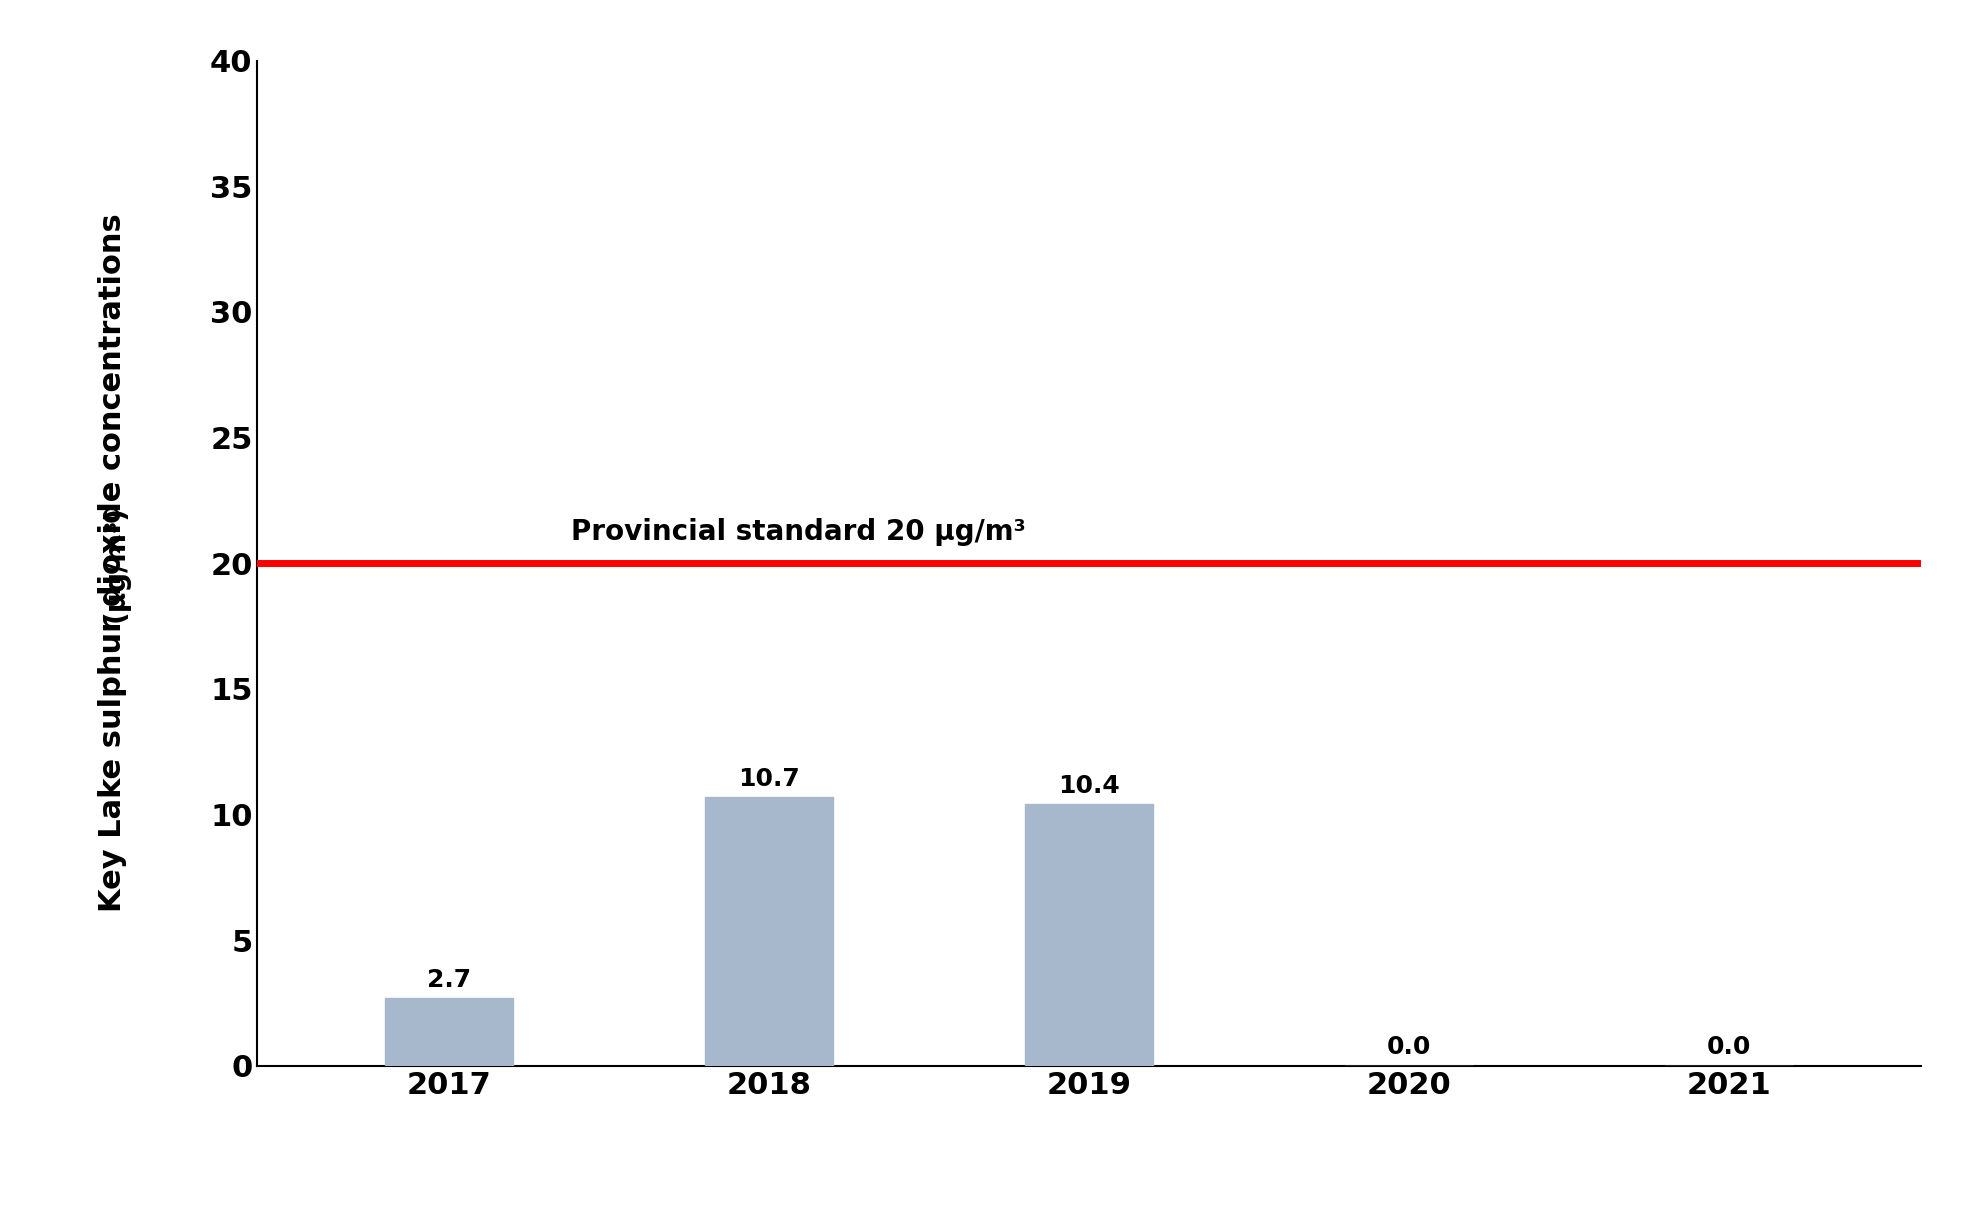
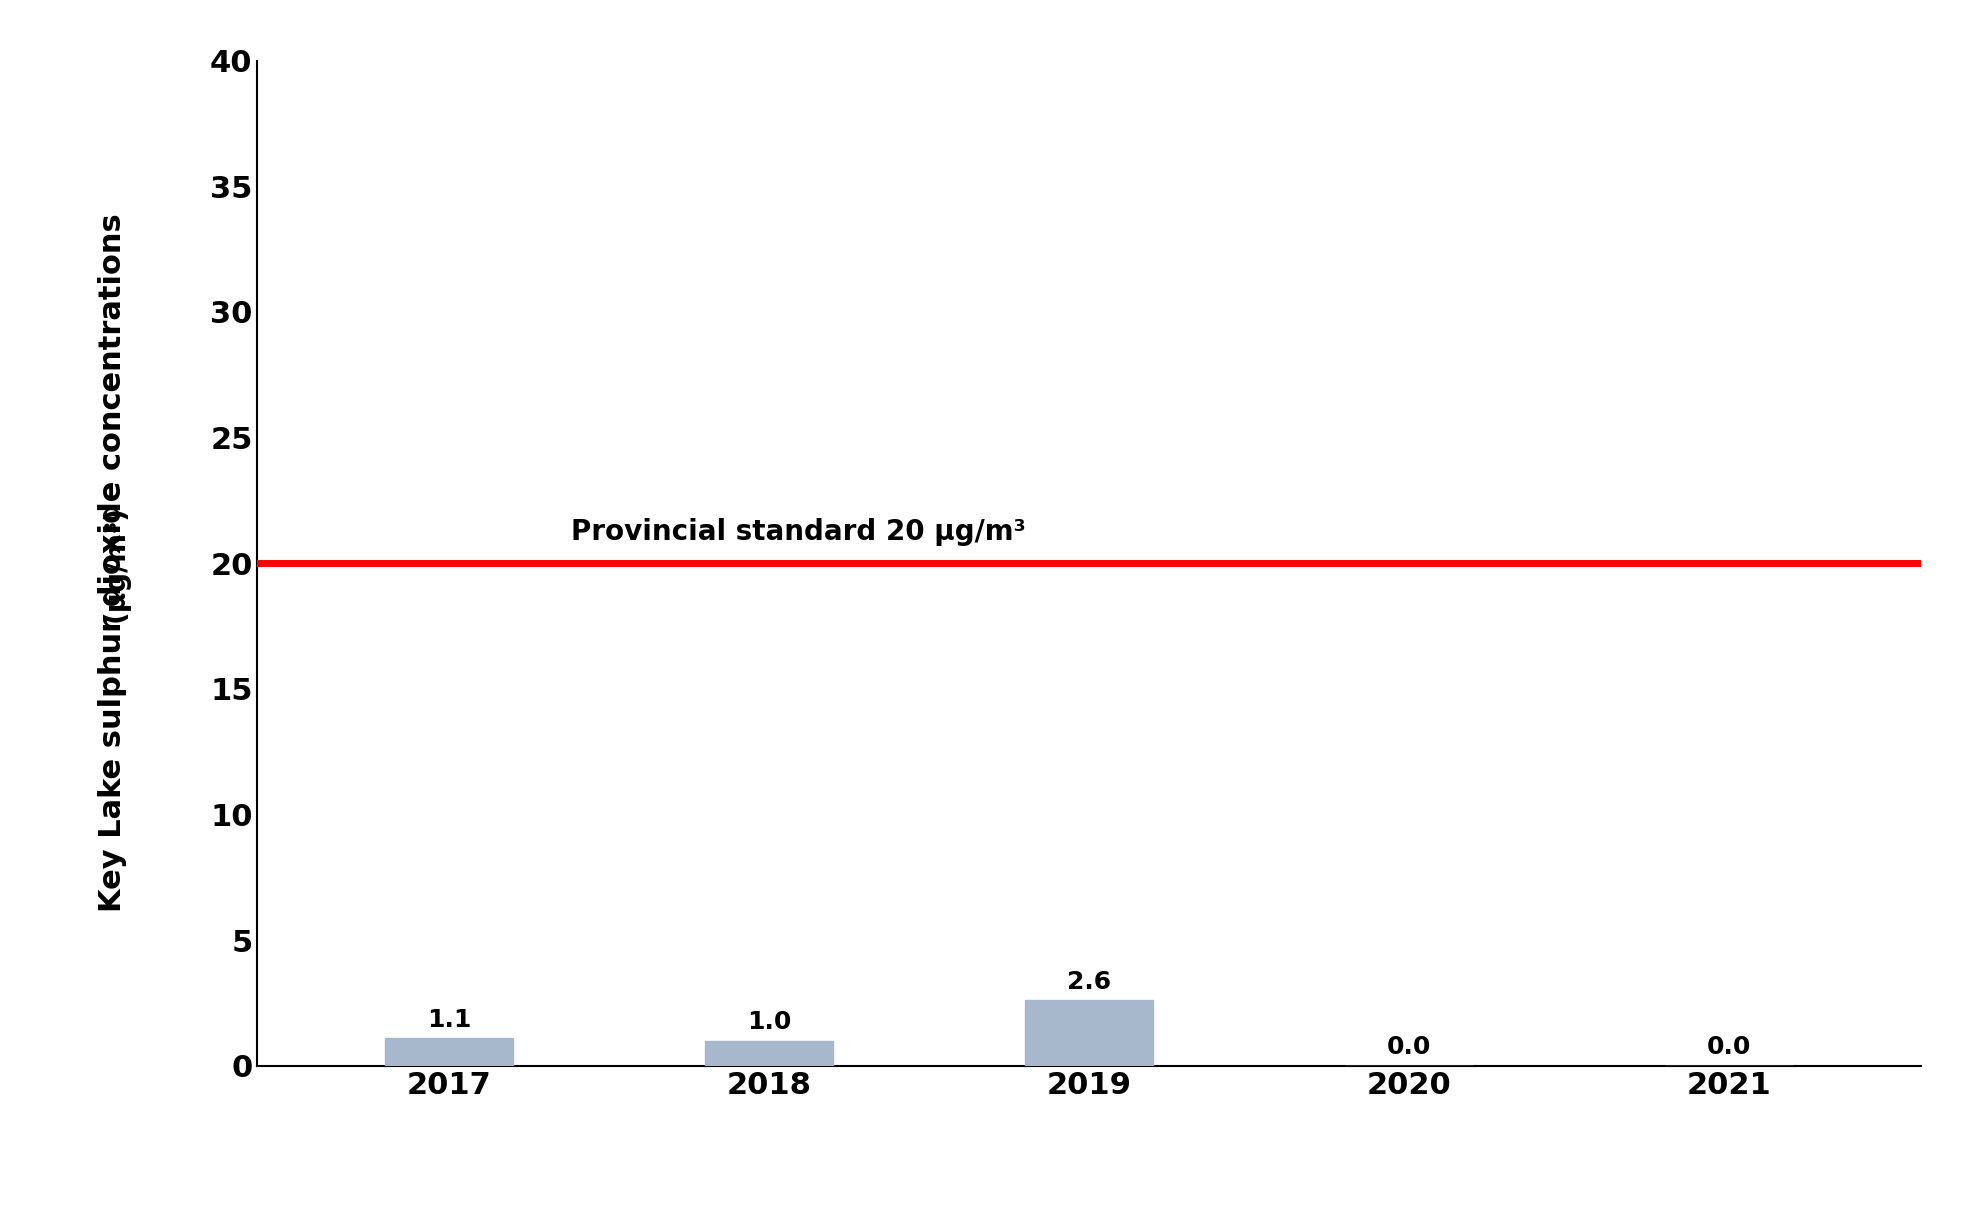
2017: 2.7 -> 1.1
2018: 10.7 -> 1.0
2019: 10.4 -> 2.6
